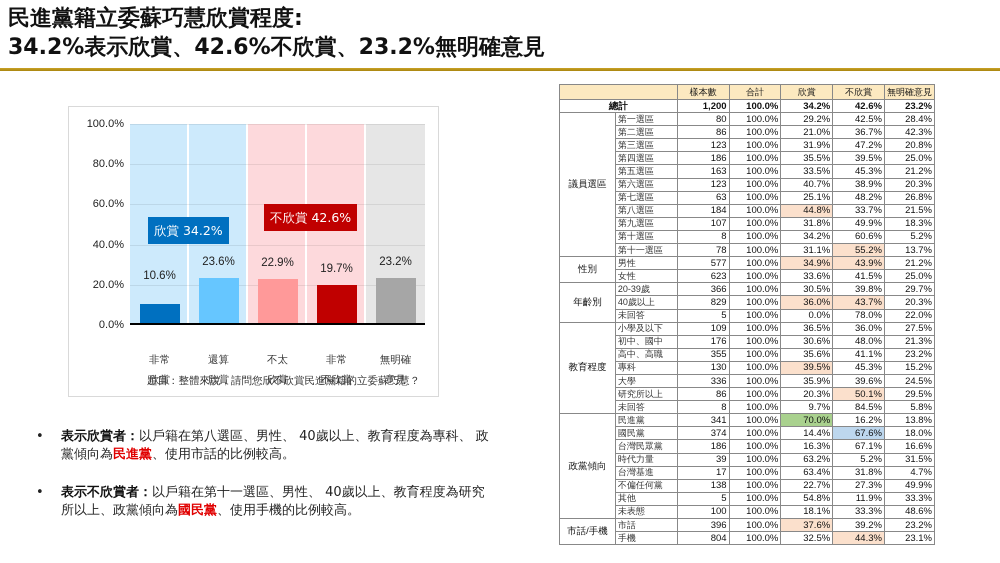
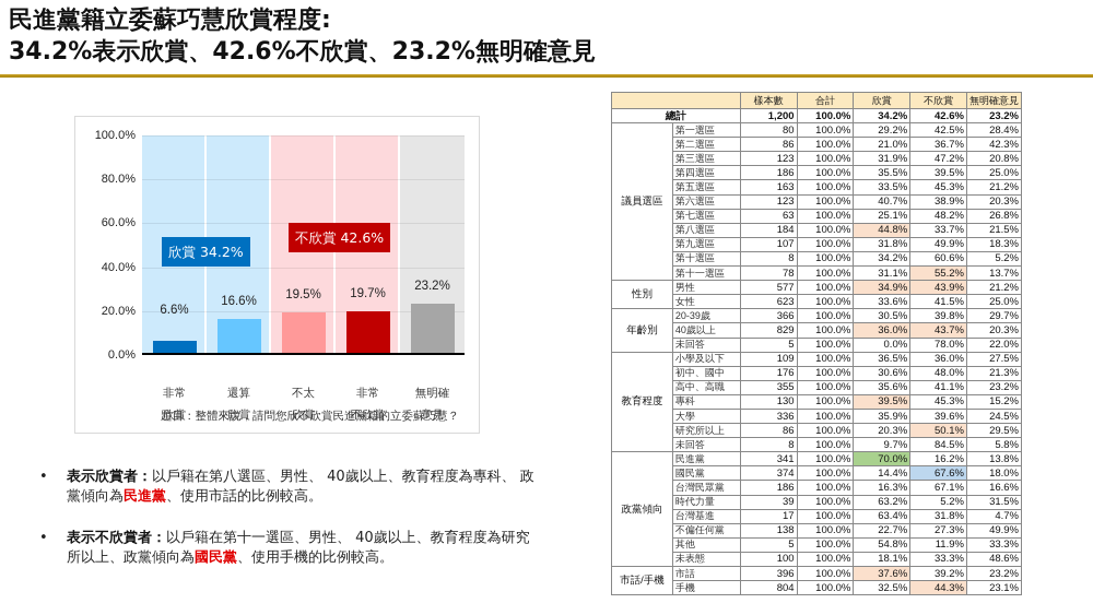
非常欣賞: 10.6% -> 6.6%
還算欣賞: 23.6% -> 16.6%
不太欣賞: 22.9% -> 19.5%
